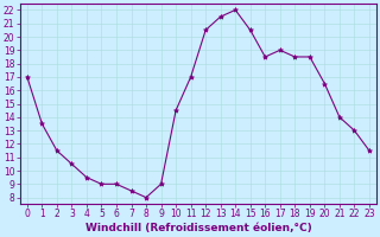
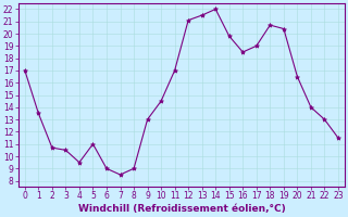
2: 11.5 -> 10.7
5: 9.0 -> 11.0
8: 8.0 -> 9.0
9: 9.0 -> 13.0
12: 20.5 -> 21.1
15: 20.5 -> 19.8
18: 18.5 -> 20.7
19: 18.5 -> 20.4
